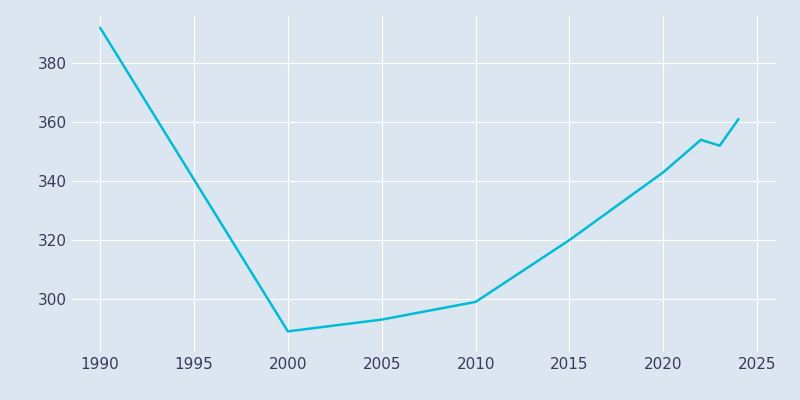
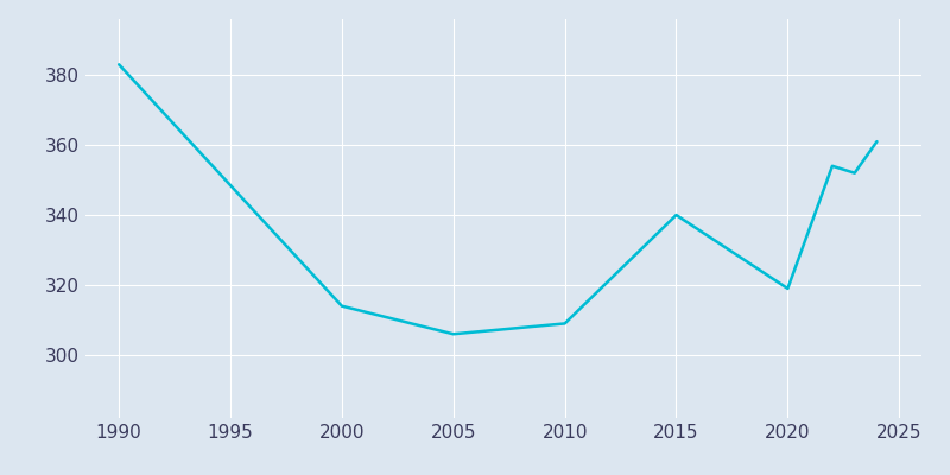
1990: 392 -> 383
2000: 289 -> 314
2005: 293 -> 306
2010: 299 -> 309
2015: 320 -> 340
2020: 343 -> 319
